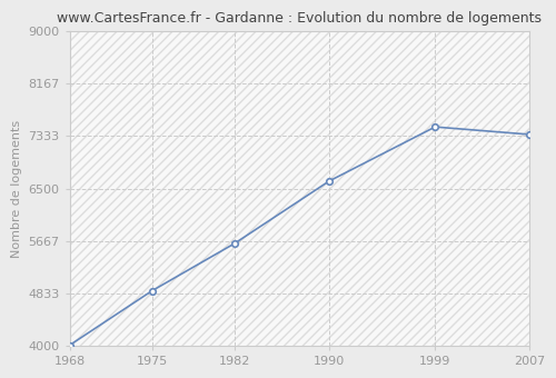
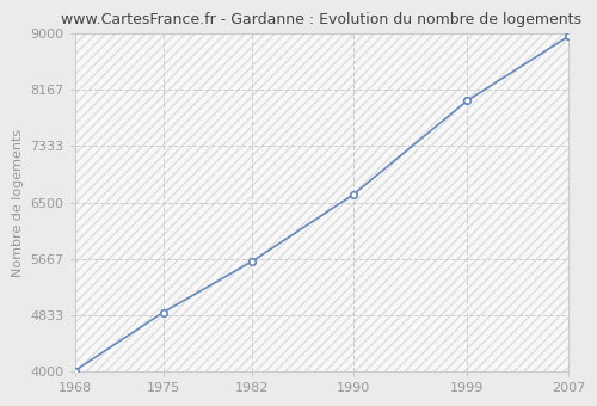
1999: 7480 -> 8010
2007: 7360 -> 8960
